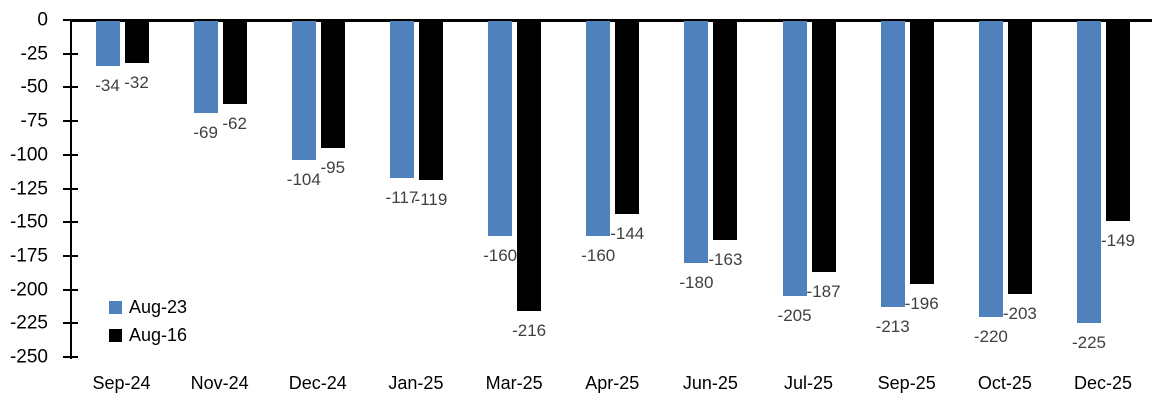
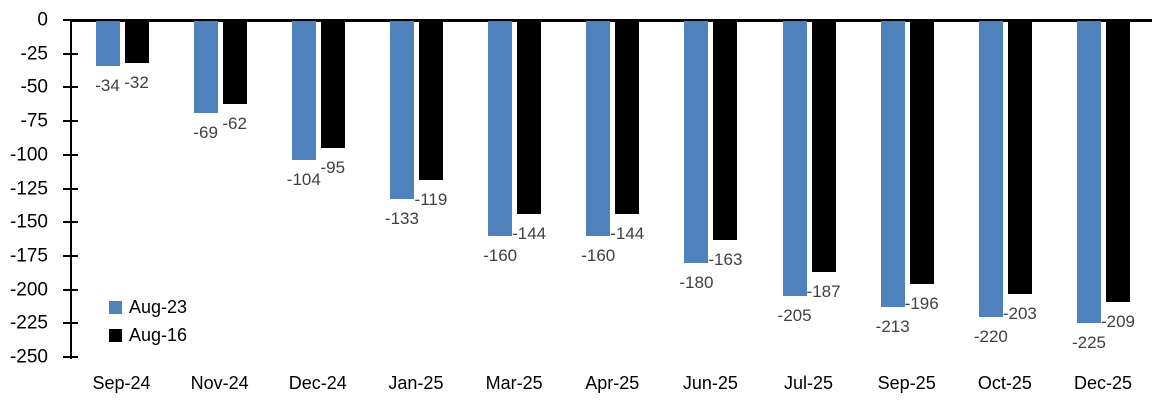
Aug-23/Jan-25: -117 -> -133
Aug-16/Mar-25: -216 -> -144
Aug-16/Dec-25: -149 -> -209
